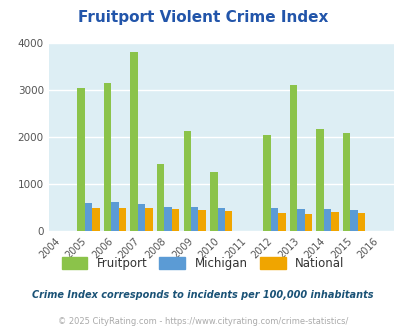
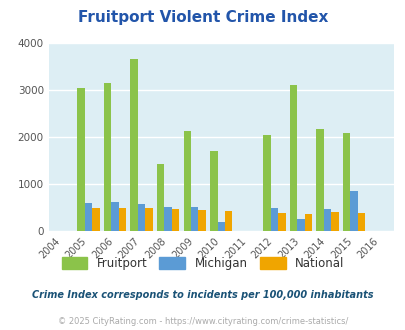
Fruitport/2007: 3800 -> 3650
Fruitport/2010: 1260 -> 1700
Michigan/2010: 490 -> 200
Michigan/2013: 460 -> 250
Michigan/2015: 450 -> 850
